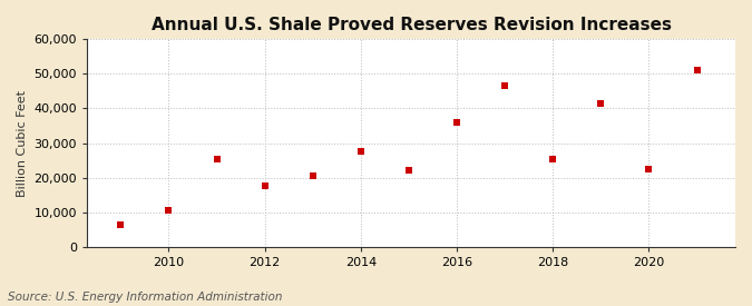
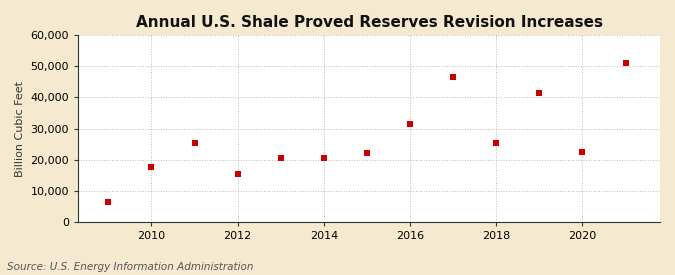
2010: 10,500 -> 17,500
2012: 17,500 -> 15,500
2014: 27,500 -> 20,500
2016: 36,000 -> 31,500
